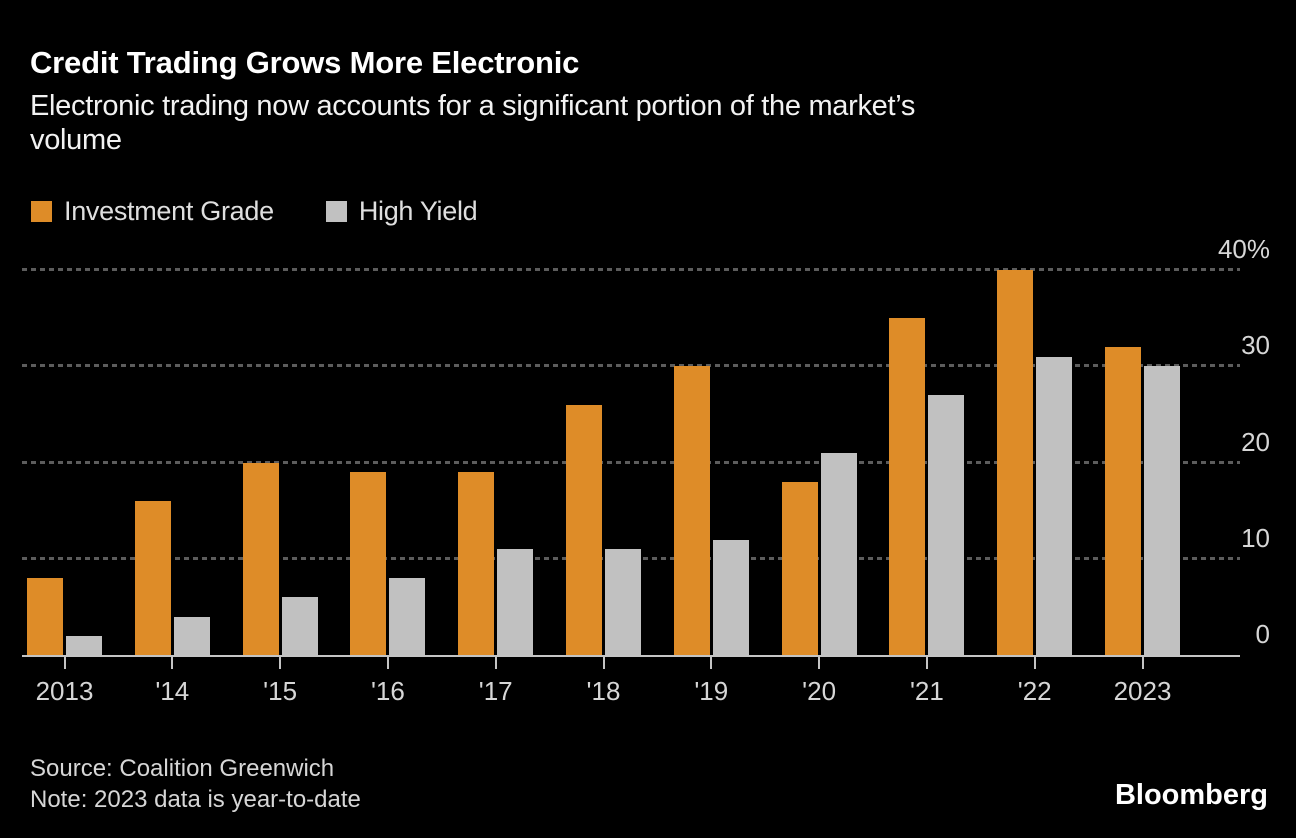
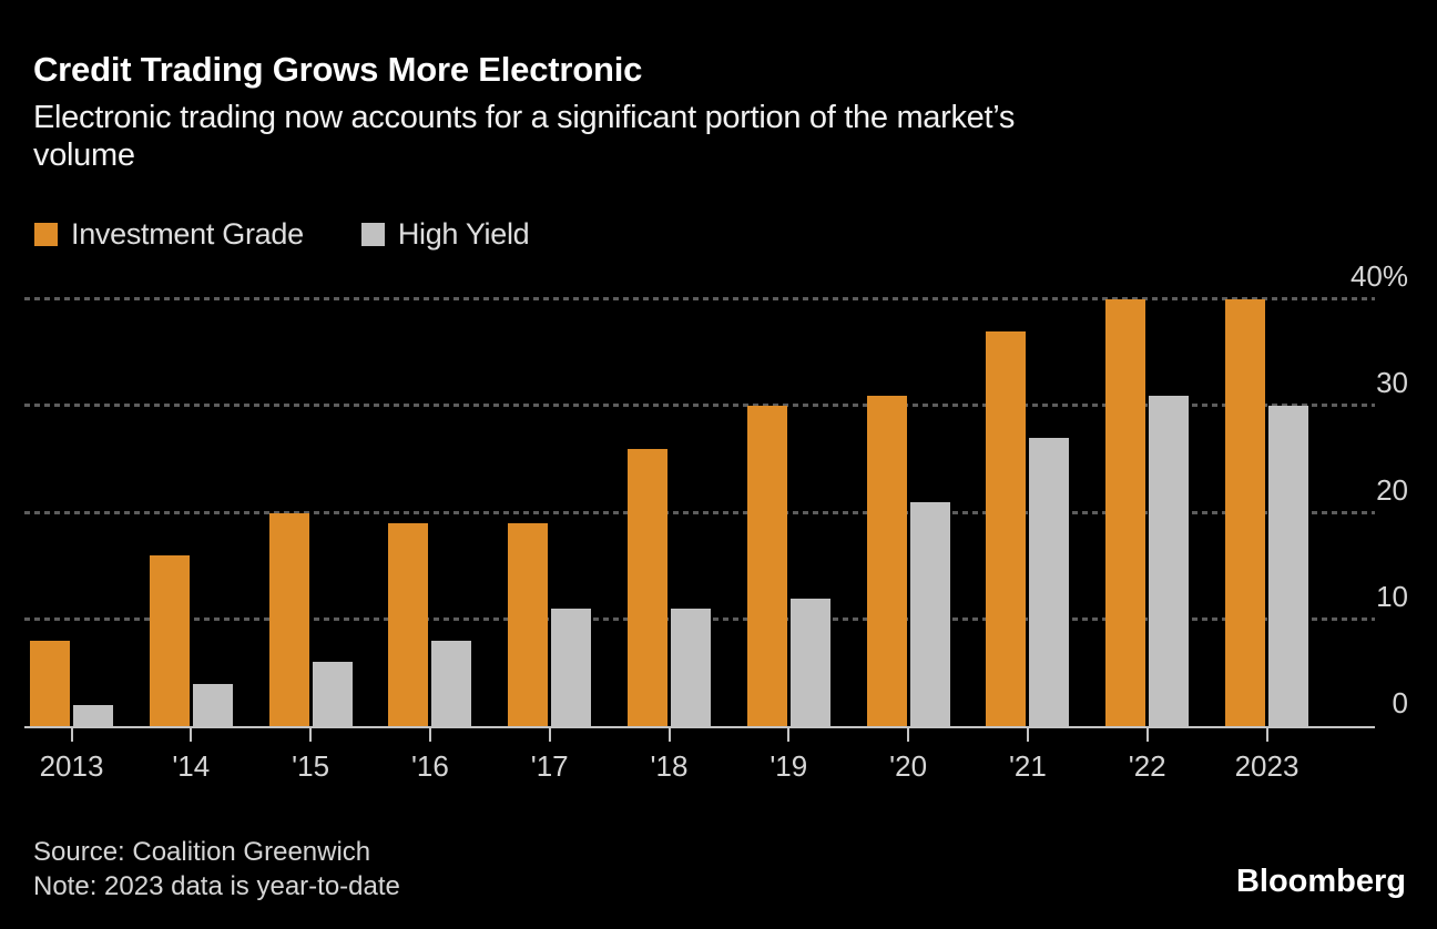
Investment Grade/'20: 18% -> 31%
Investment Grade/'21: 35% -> 37%
Investment Grade/2023: 32% -> 40%
